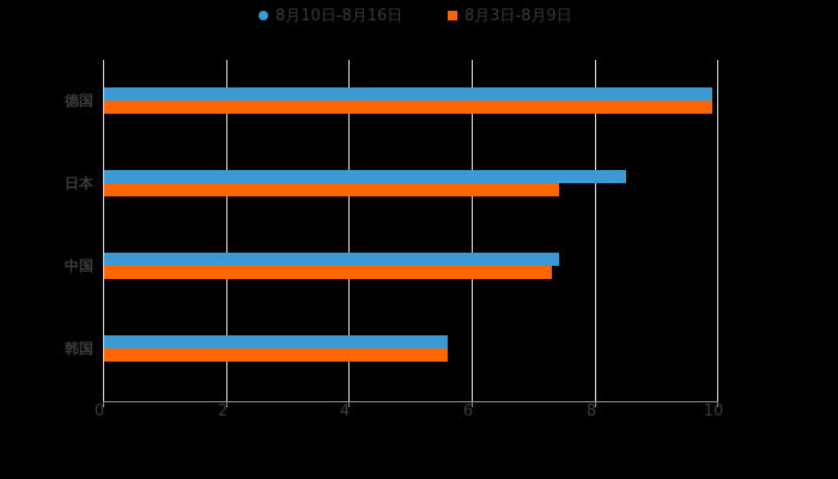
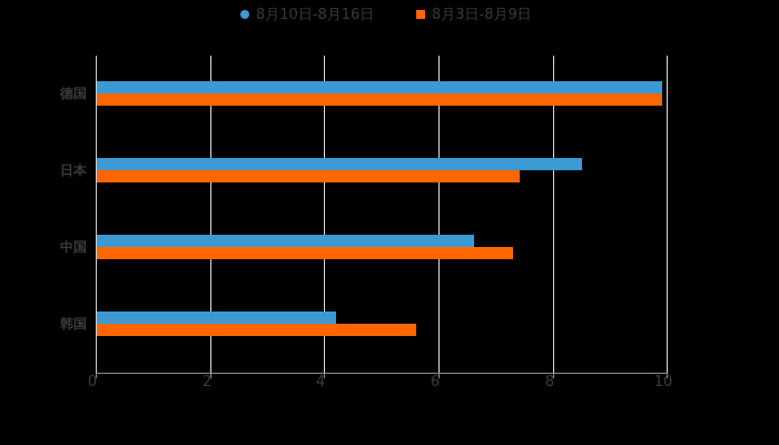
8月10日-8月16日/中国: 7.4 -> 6.6
8月10日-8月16日/韩国: 5.6 -> 4.2
